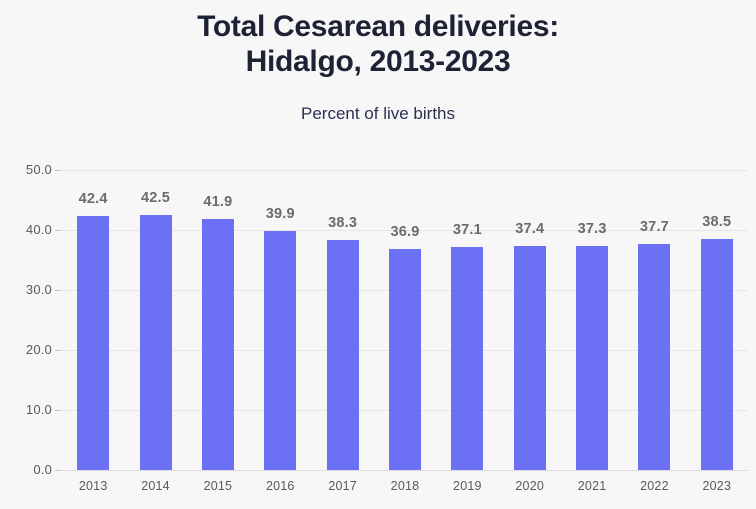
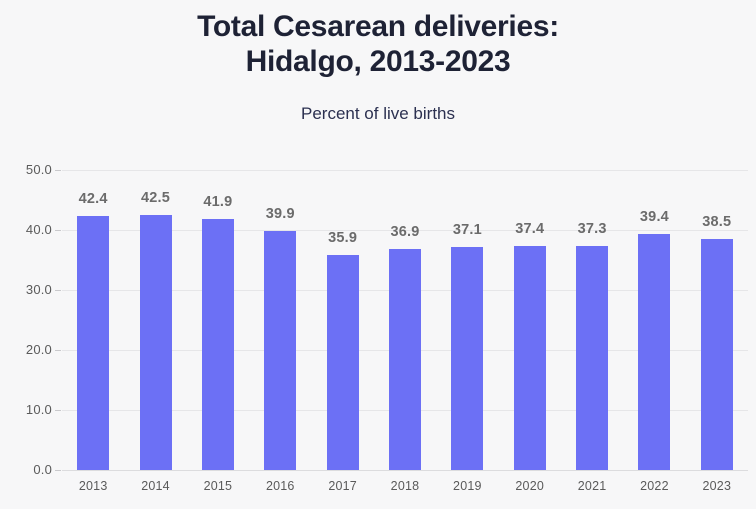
2017: 38.3 -> 35.9
2022: 37.7 -> 39.4
